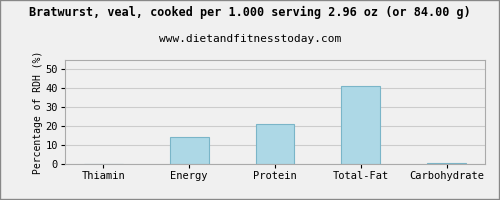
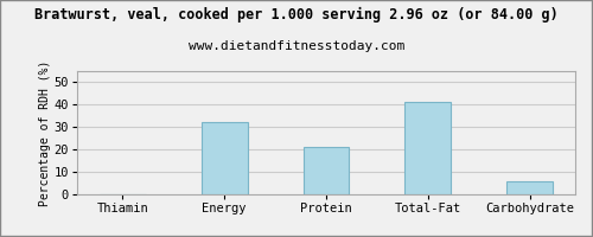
Energy: 14 -> 32
Carbohydrate: 0 -> 6
